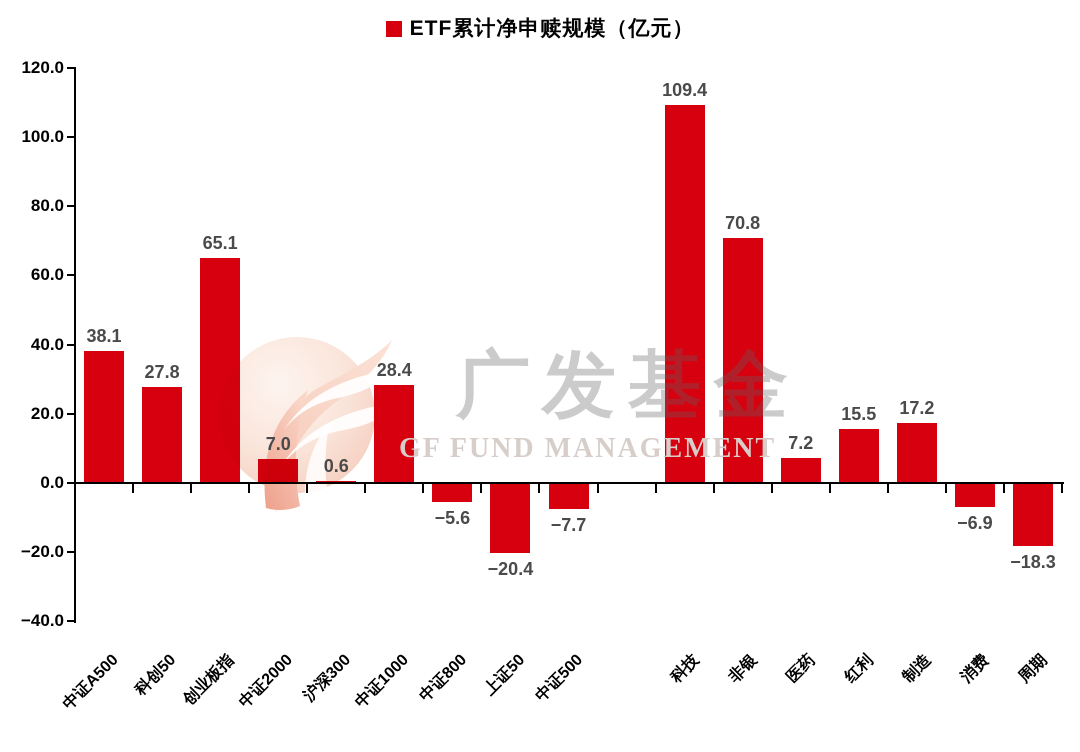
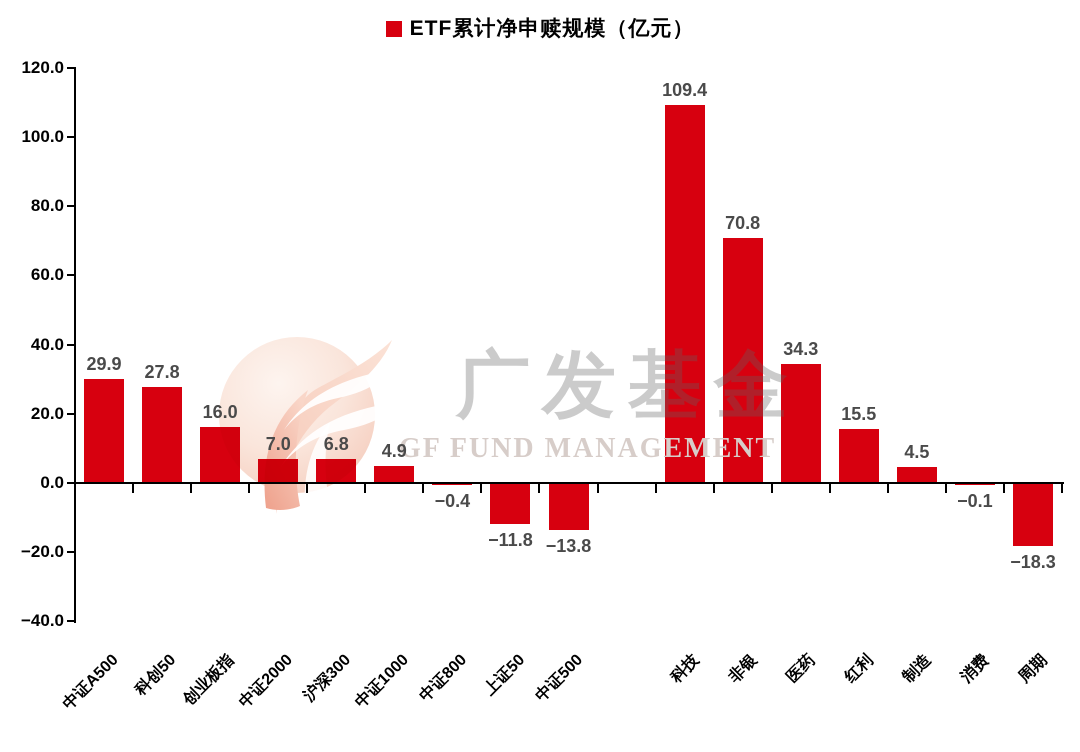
中证A500: 38.1 -> 29.9
创业板指: 65.1 -> 16.0
沪深300: 0.6 -> 6.8
中证1000: 28.4 -> 4.9
中证800: −5.6 -> −0.4
上证50: −20.4 -> −11.8
中证500: −7.7 -> −13.8
医药: 7.2 -> 34.3
制造: 17.2 -> 4.5
消费: −6.9 -> −0.1
